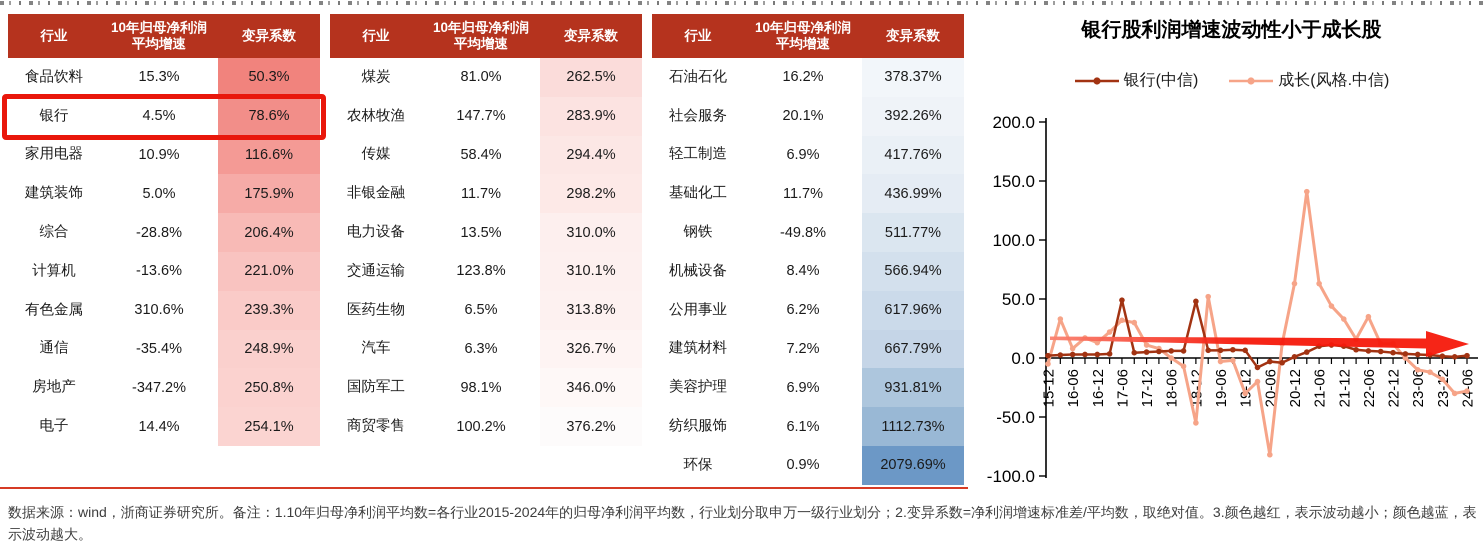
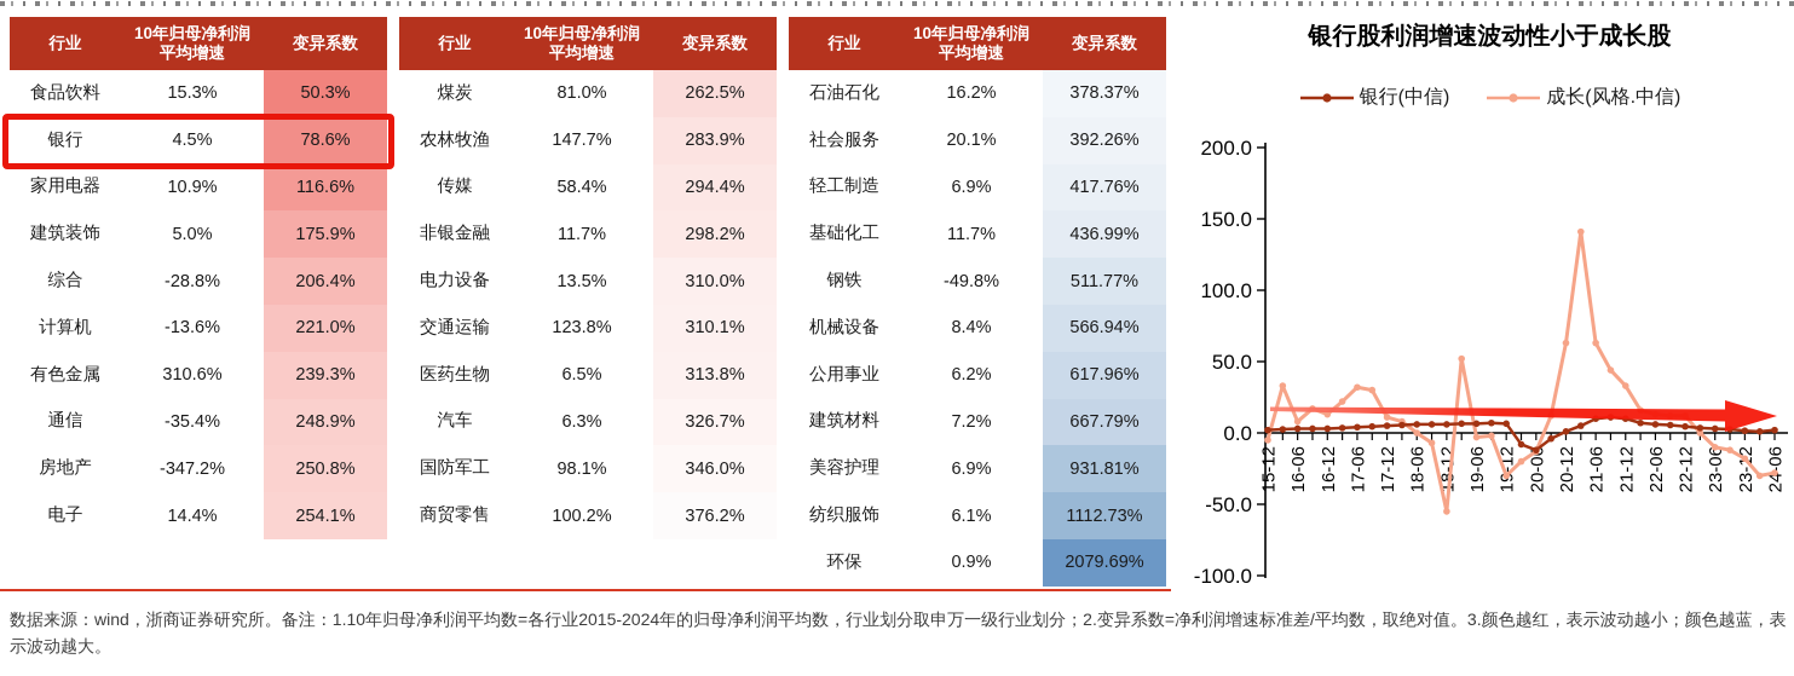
银行(中信)/17-06: 49 -> 4
银行(中信)/18-12: 48 -> 6
银行(中信)/20-06: -3 -> -12
成长(风格.中信)/20-06: -82 -> -13
成长(风格.中信)/22-06: 35 -> 13
